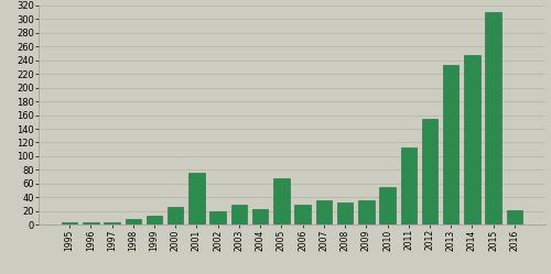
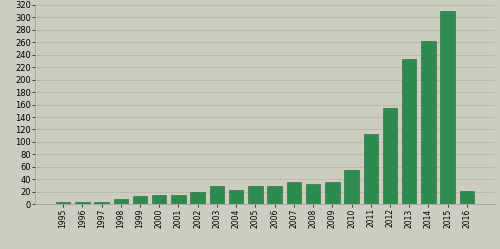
2000: 26 -> 15
2001: 76 -> 15
2005: 68 -> 30
2014: 248 -> 262
